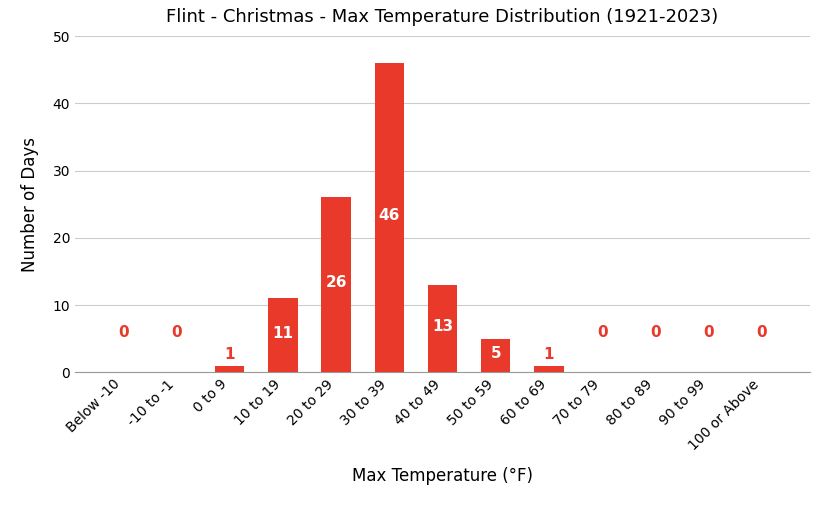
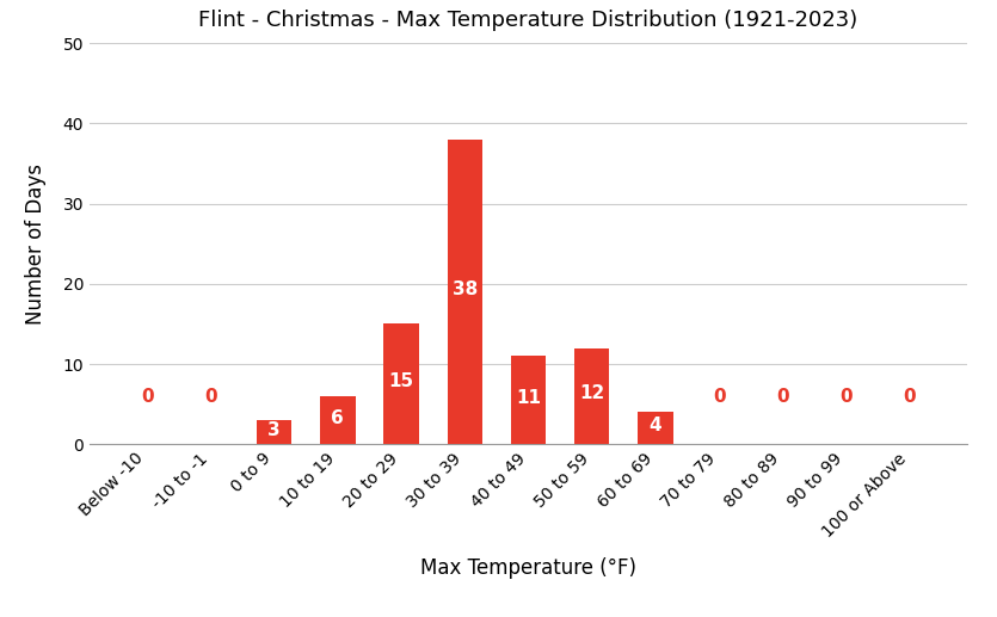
0 to 9: 1 -> 3
10 to 19: 11 -> 6
20 to 29: 26 -> 15
30 to 39: 46 -> 38
40 to 49: 13 -> 11
50 to 59: 5 -> 12
60 to 69: 1 -> 4
